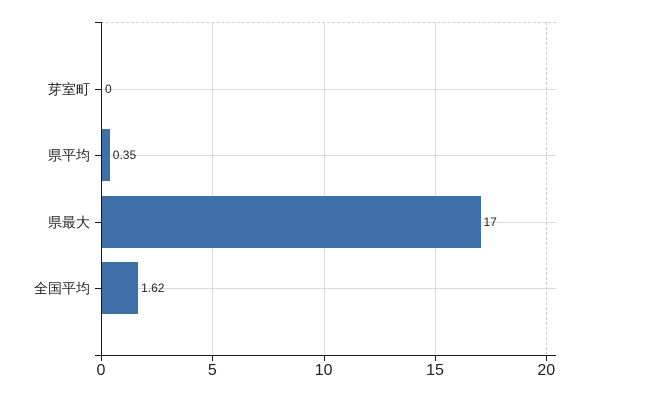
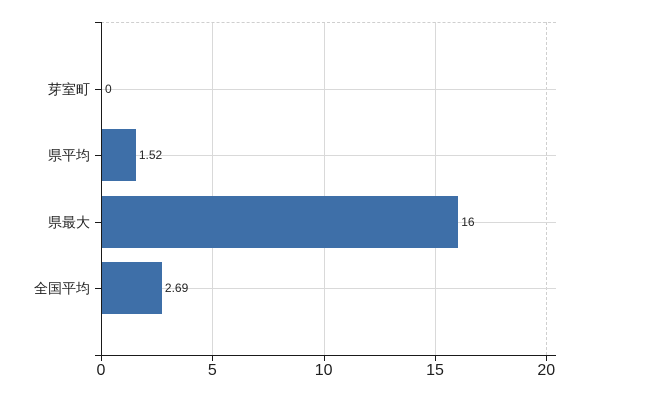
県平均: 0.35 -> 1.52
県最大: 17 -> 16
全国平均: 1.62 -> 2.69
